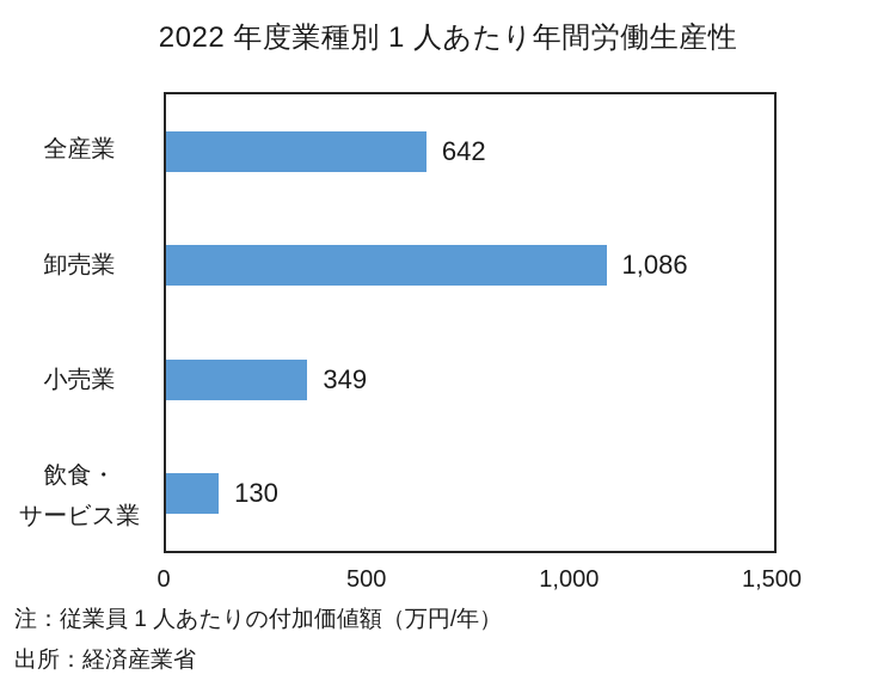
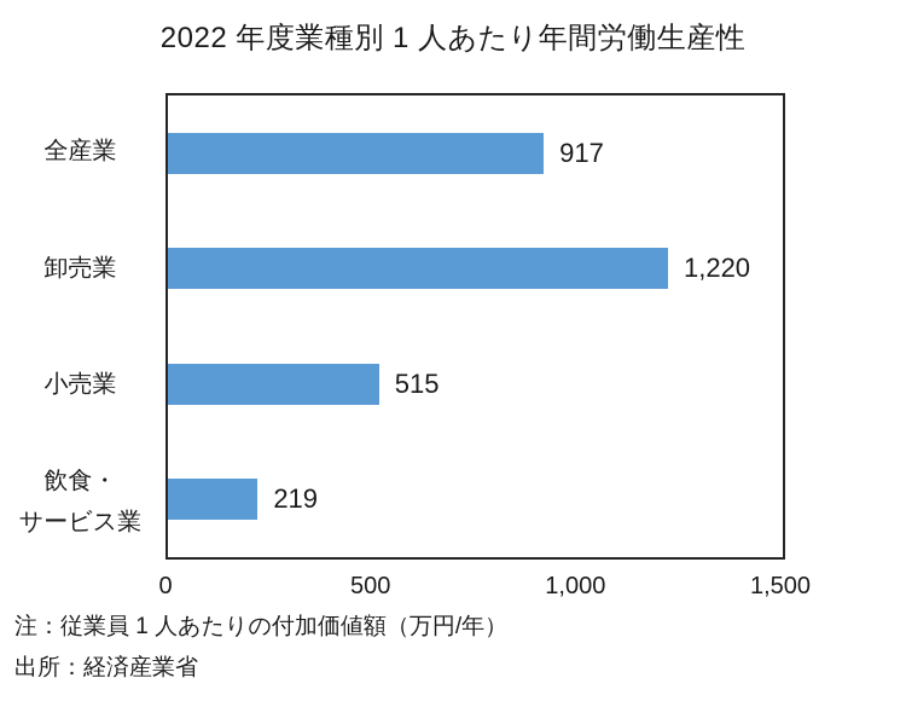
全産業: 642 -> 917
卸売業: 1,086 -> 1,220
小売業: 349 -> 515
飲食・ サービス業: 130 -> 219
